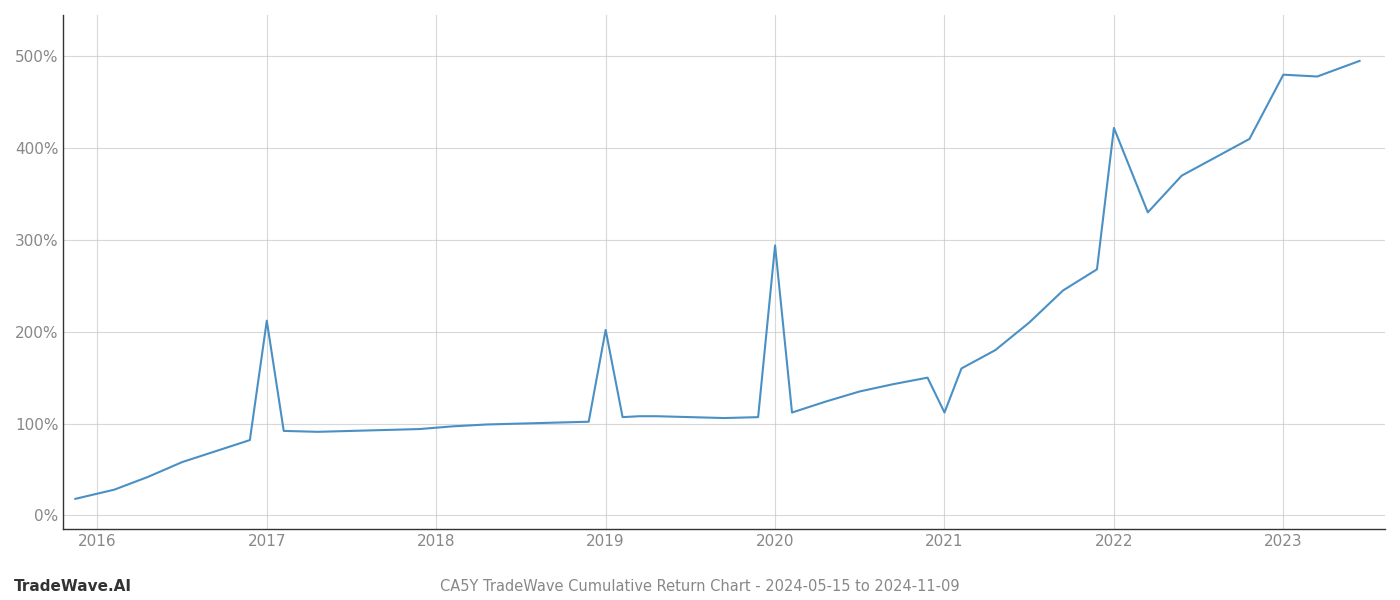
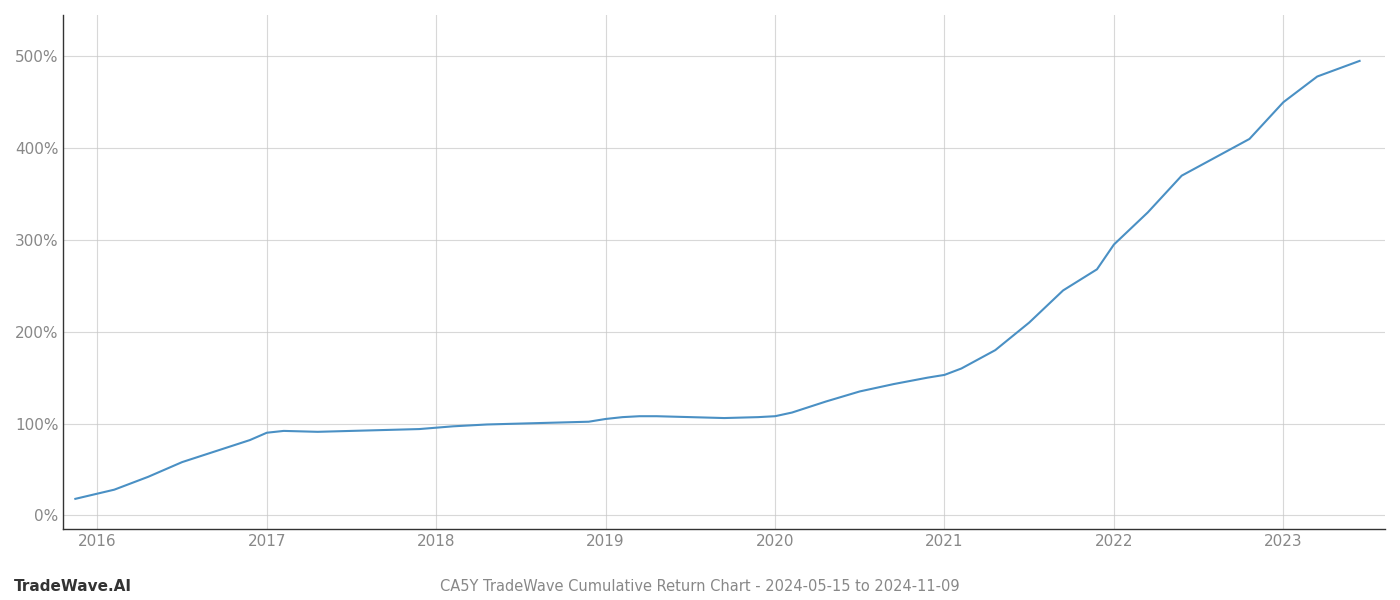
2017: 212% -> 90%
2019: 202% -> 105%
2020: 294% -> 108%
2021: 112% -> 153%
2022: 422% -> 295%
2023: 480% -> 450%
